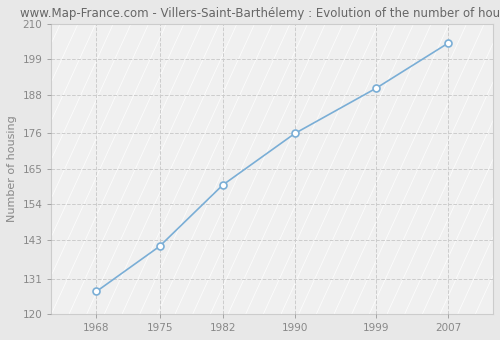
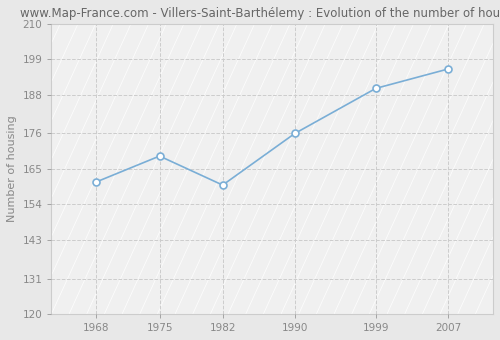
1968: 127 -> 161
1975: 141 -> 169
2007: 204 -> 196
